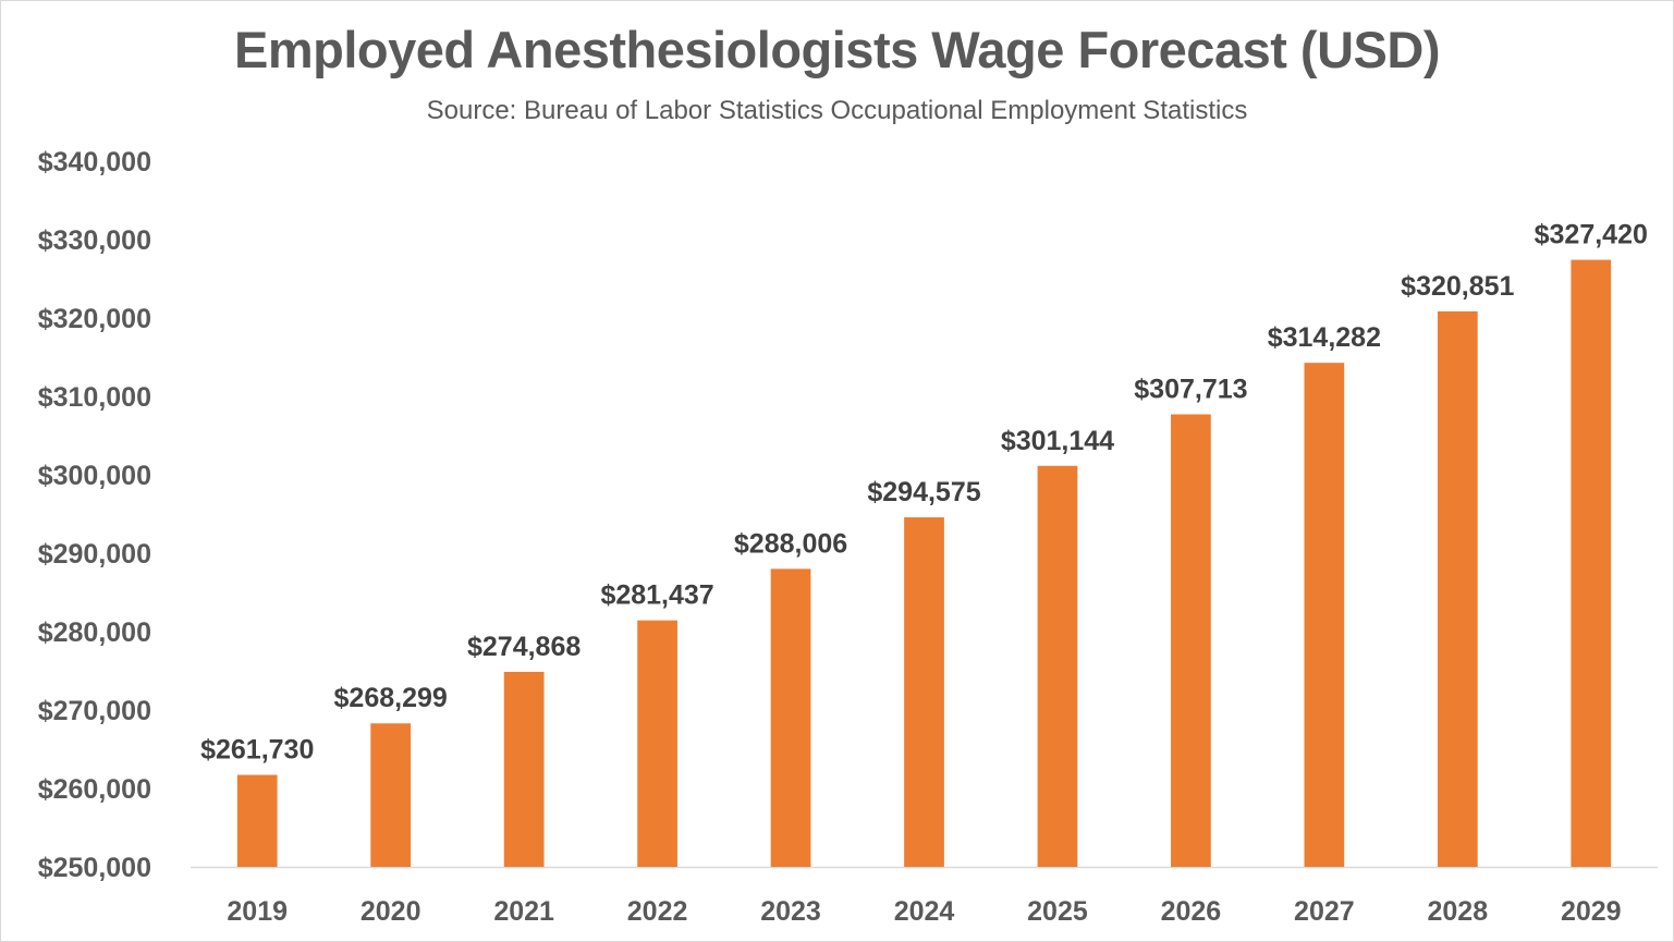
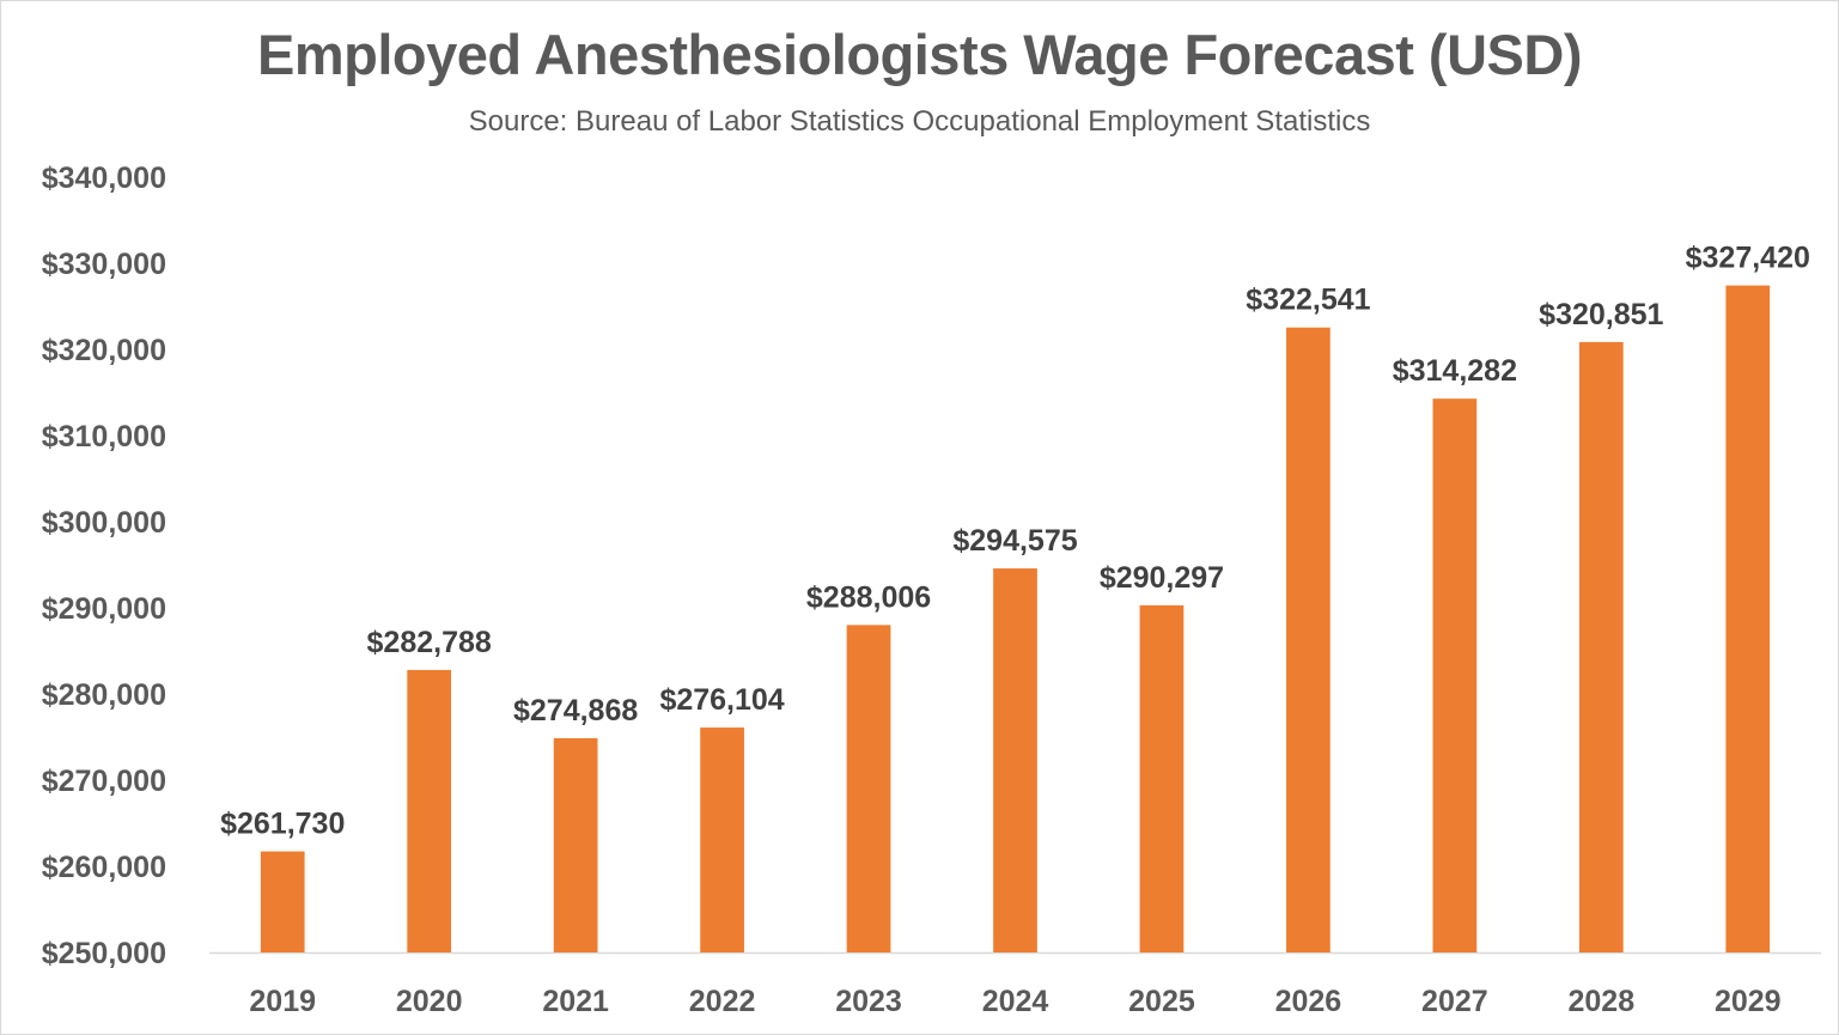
2020: $268,299 -> $282,788
2022: $281,437 -> $276,104
2025: $301,144 -> $290,297
2026: $307,713 -> $322,541
